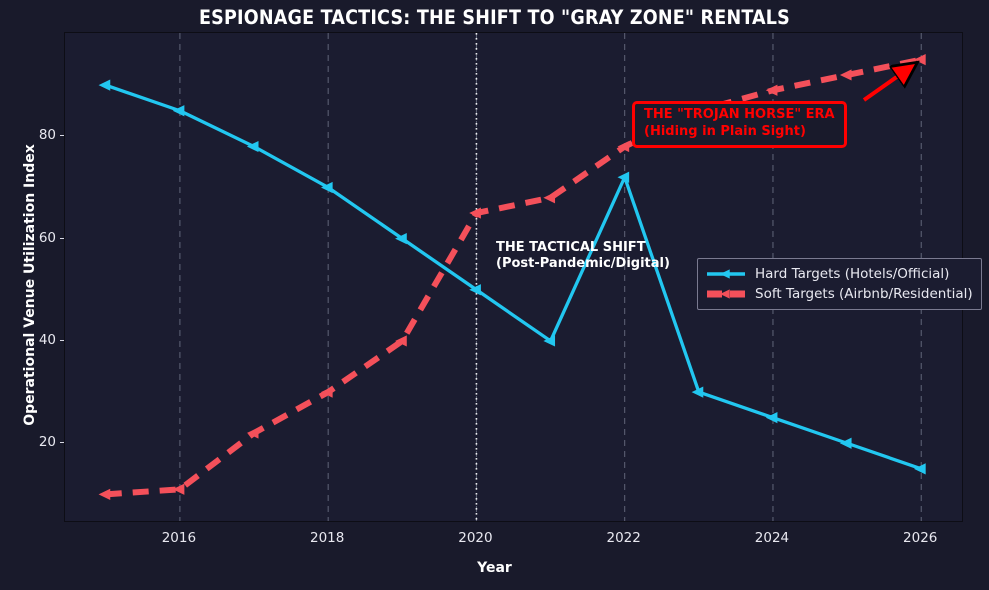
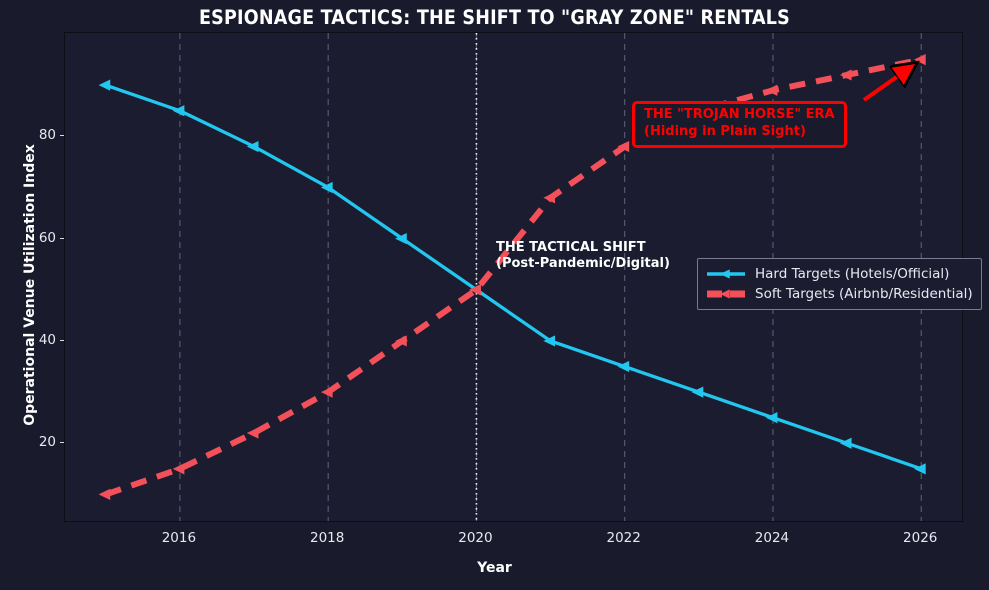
Soft Targets (Airbnb/Residential)/2016: 11 -> 15
Soft Targets (Airbnb/Residential)/2020: 65 -> 50
Hard Targets (Hotels/Official)/2022: 72 -> 35
